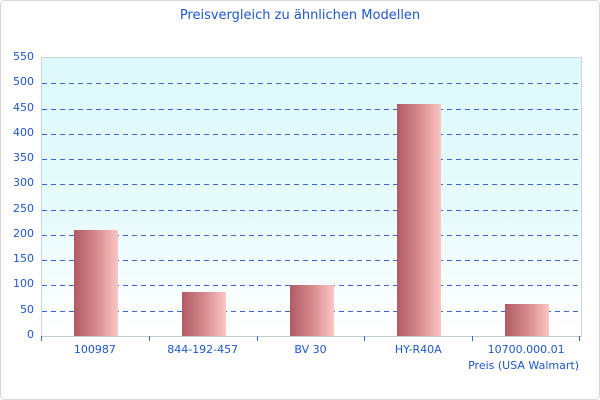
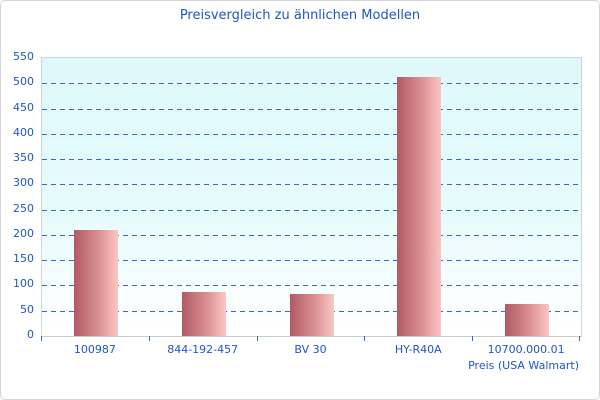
BV 30: 100 -> 80
HY-R40A: 460 -> 510
